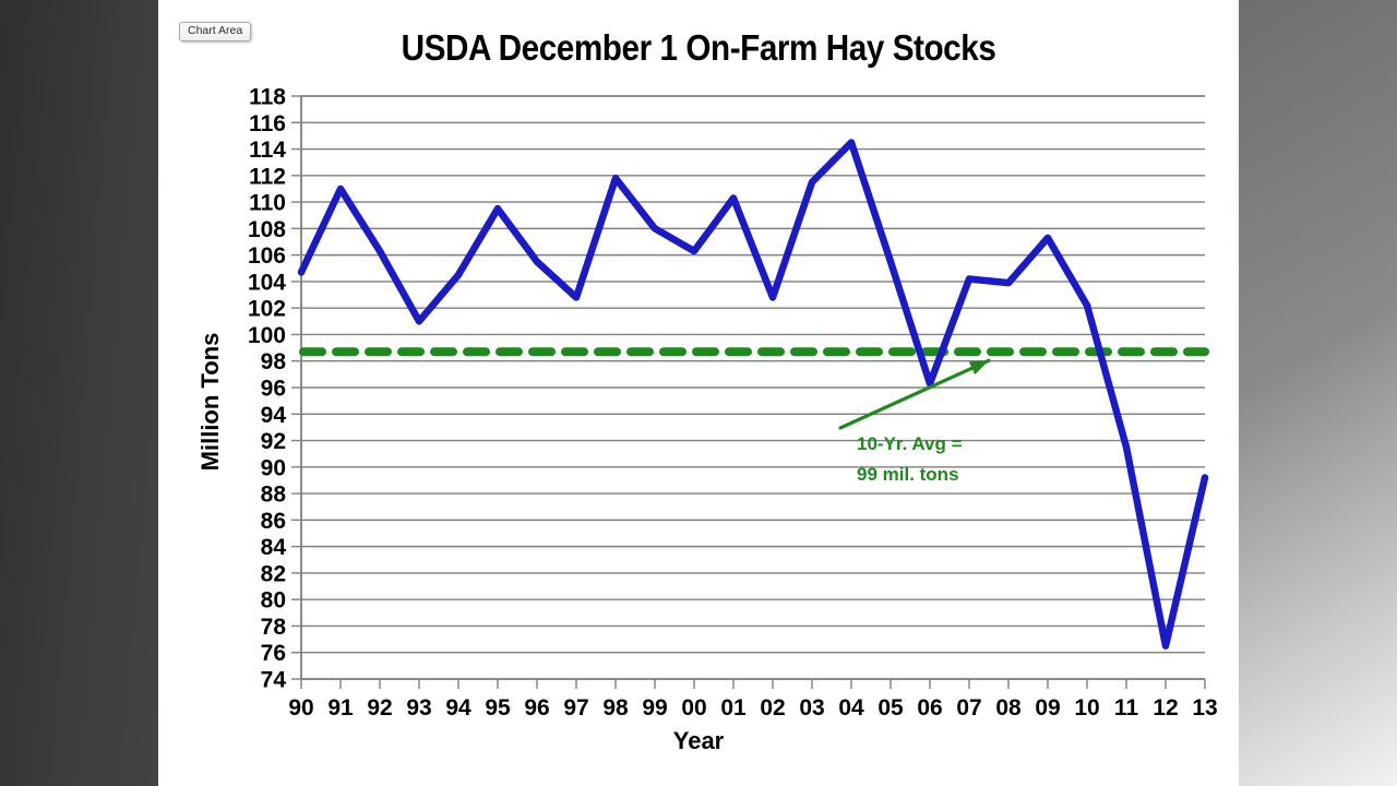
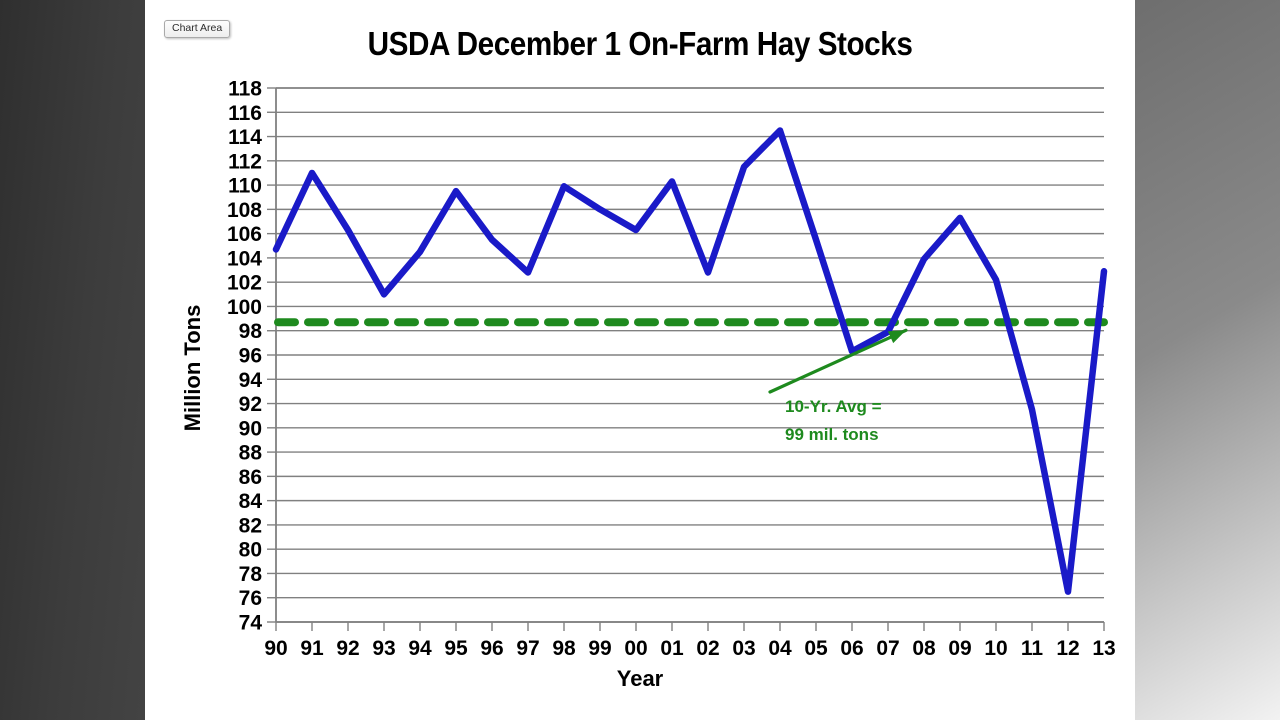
98: 111.8 -> 109.9
07: 104.2 -> 97.9
13: 89.2 -> 102.9
